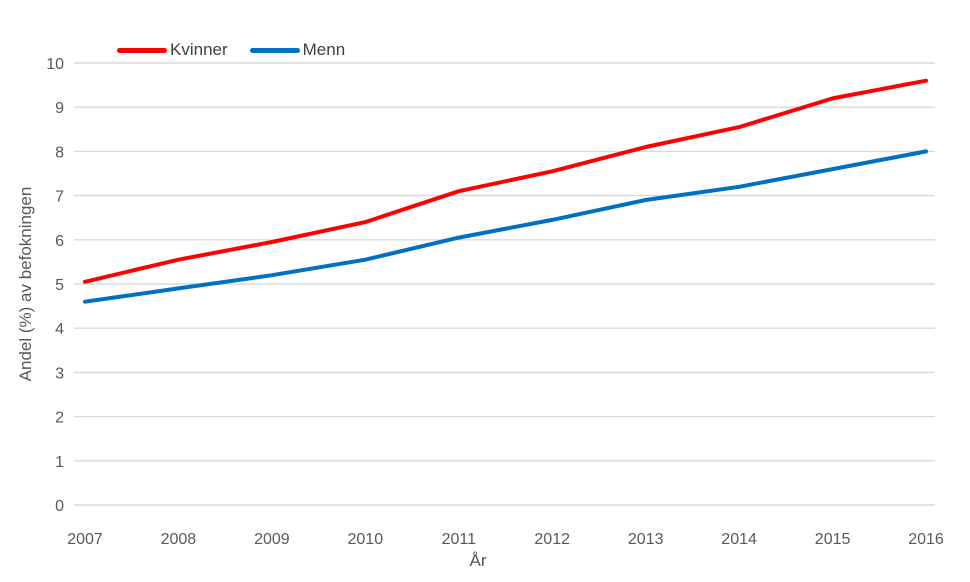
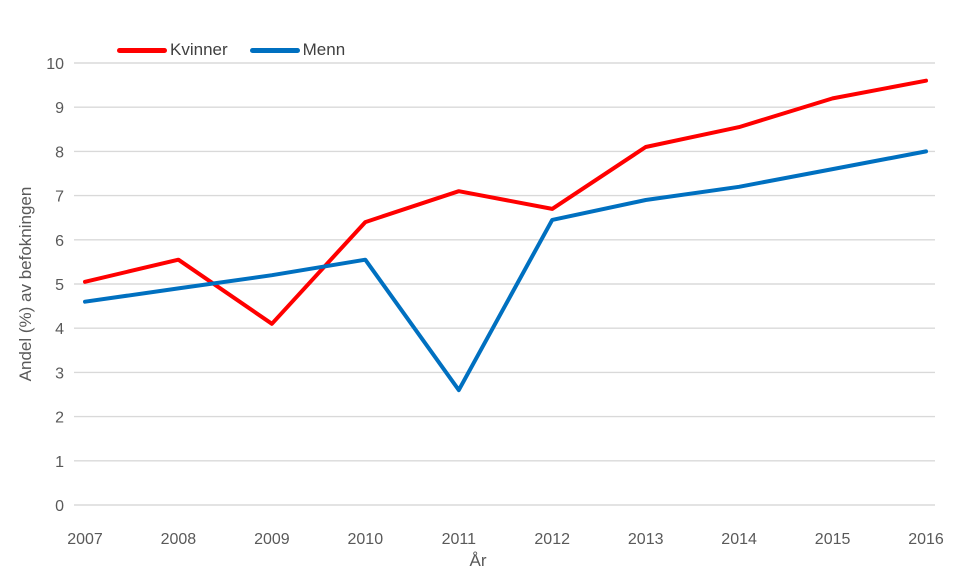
Kvinner/2009: 6.0 -> 4.1
Menn/2011: 6.0 -> 2.6
Kvinner/2012: 7.5 -> 6.7
